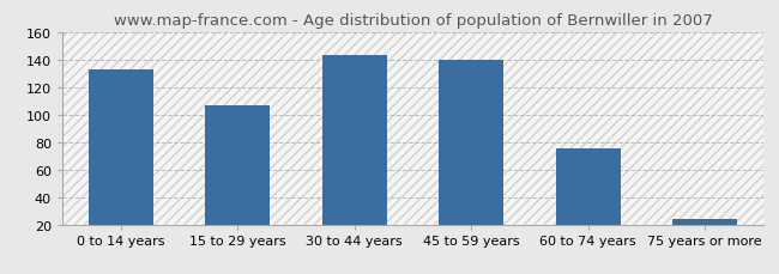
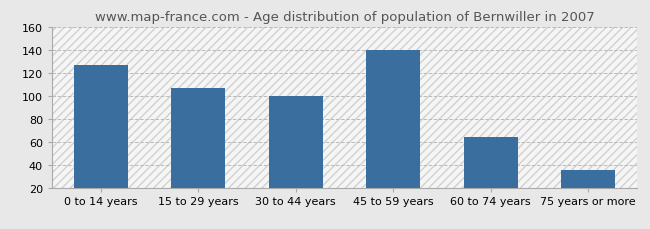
0 to 14 years: 133 -> 127
30 to 44 years: 143 -> 100
60 to 74 years: 75 -> 64
75 years or more: 24 -> 35
